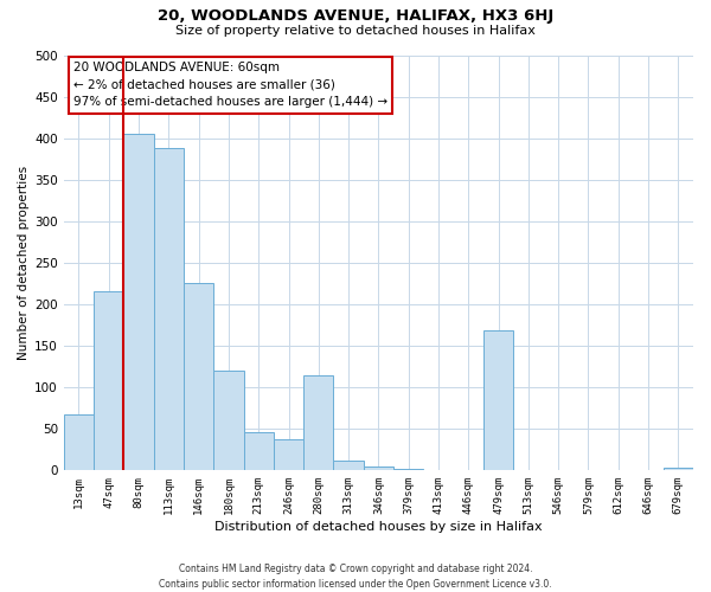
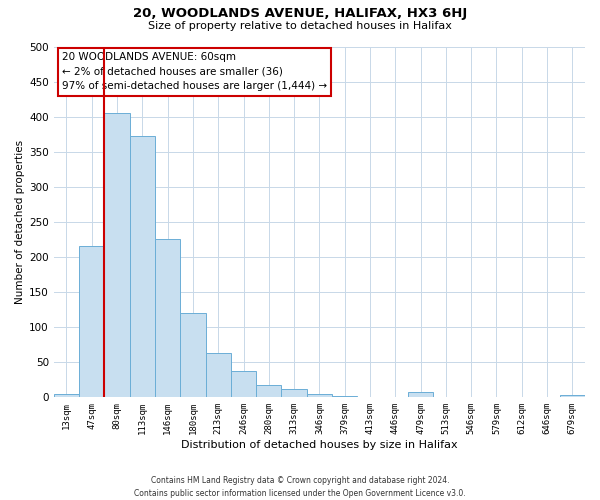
13sqm: 68 -> 5
113sqm: 388 -> 372
213sqm: 46 -> 63
280sqm: 114 -> 18
479sqm: 168 -> 8
